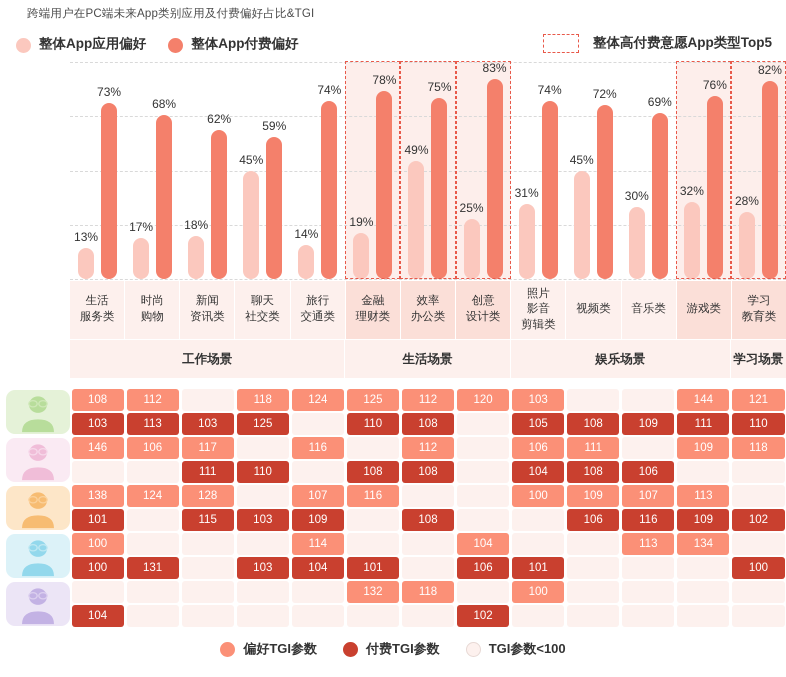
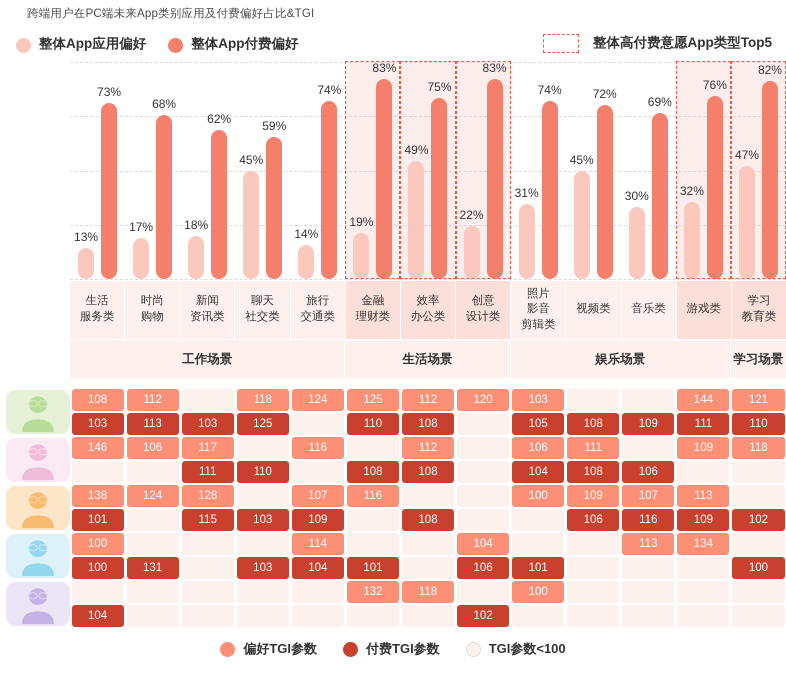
整体App付费偏好/金融 理财类: 78% -> 83%
整体App应用偏好/创意 设计类: 25% -> 22%
整体App应用偏好/学习 教育类: 28% -> 47%
